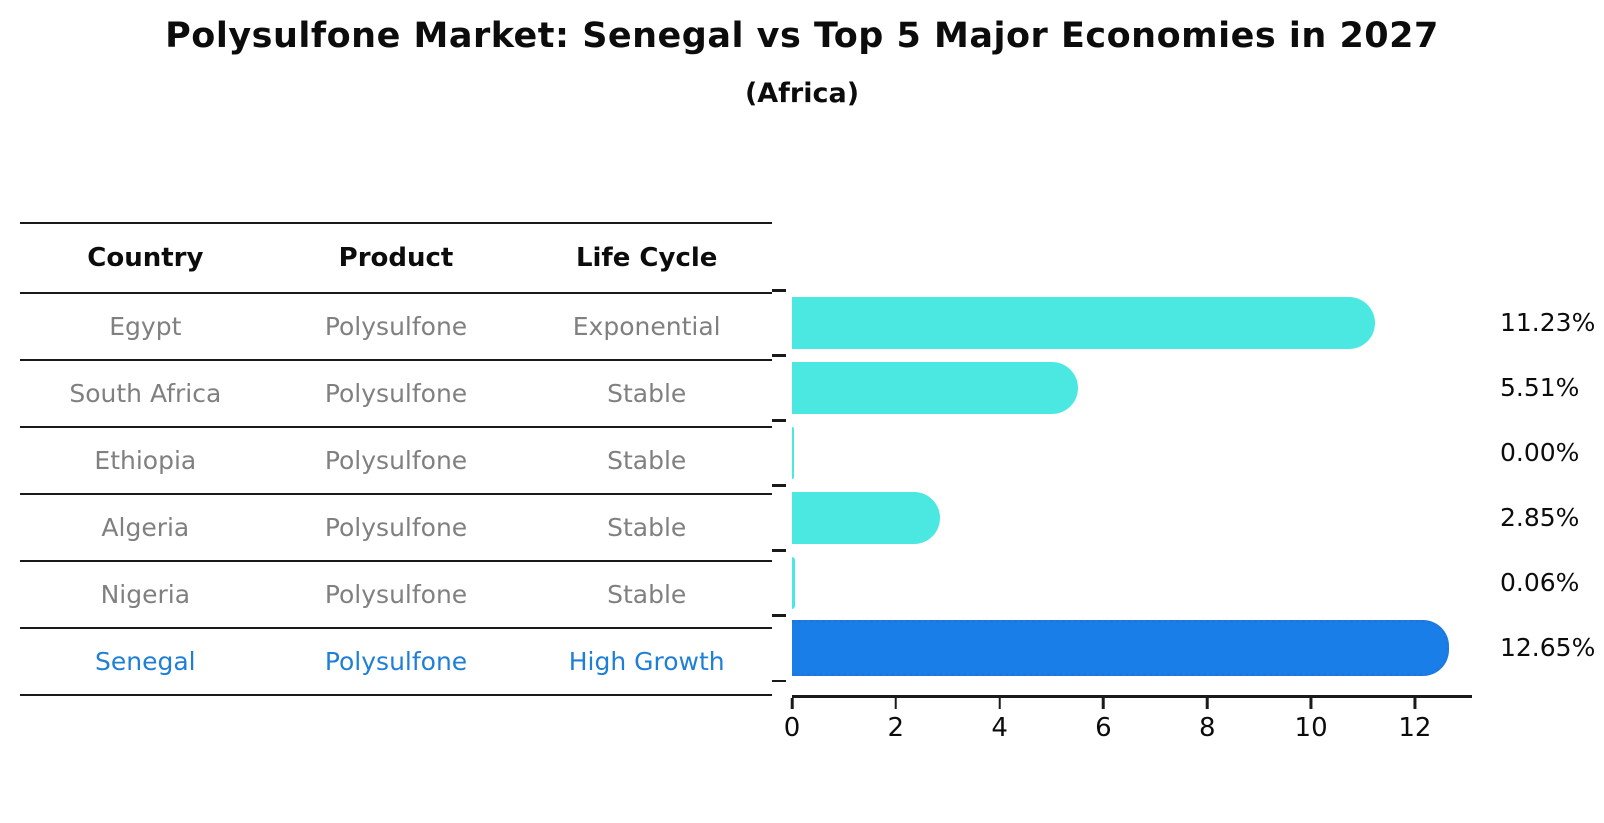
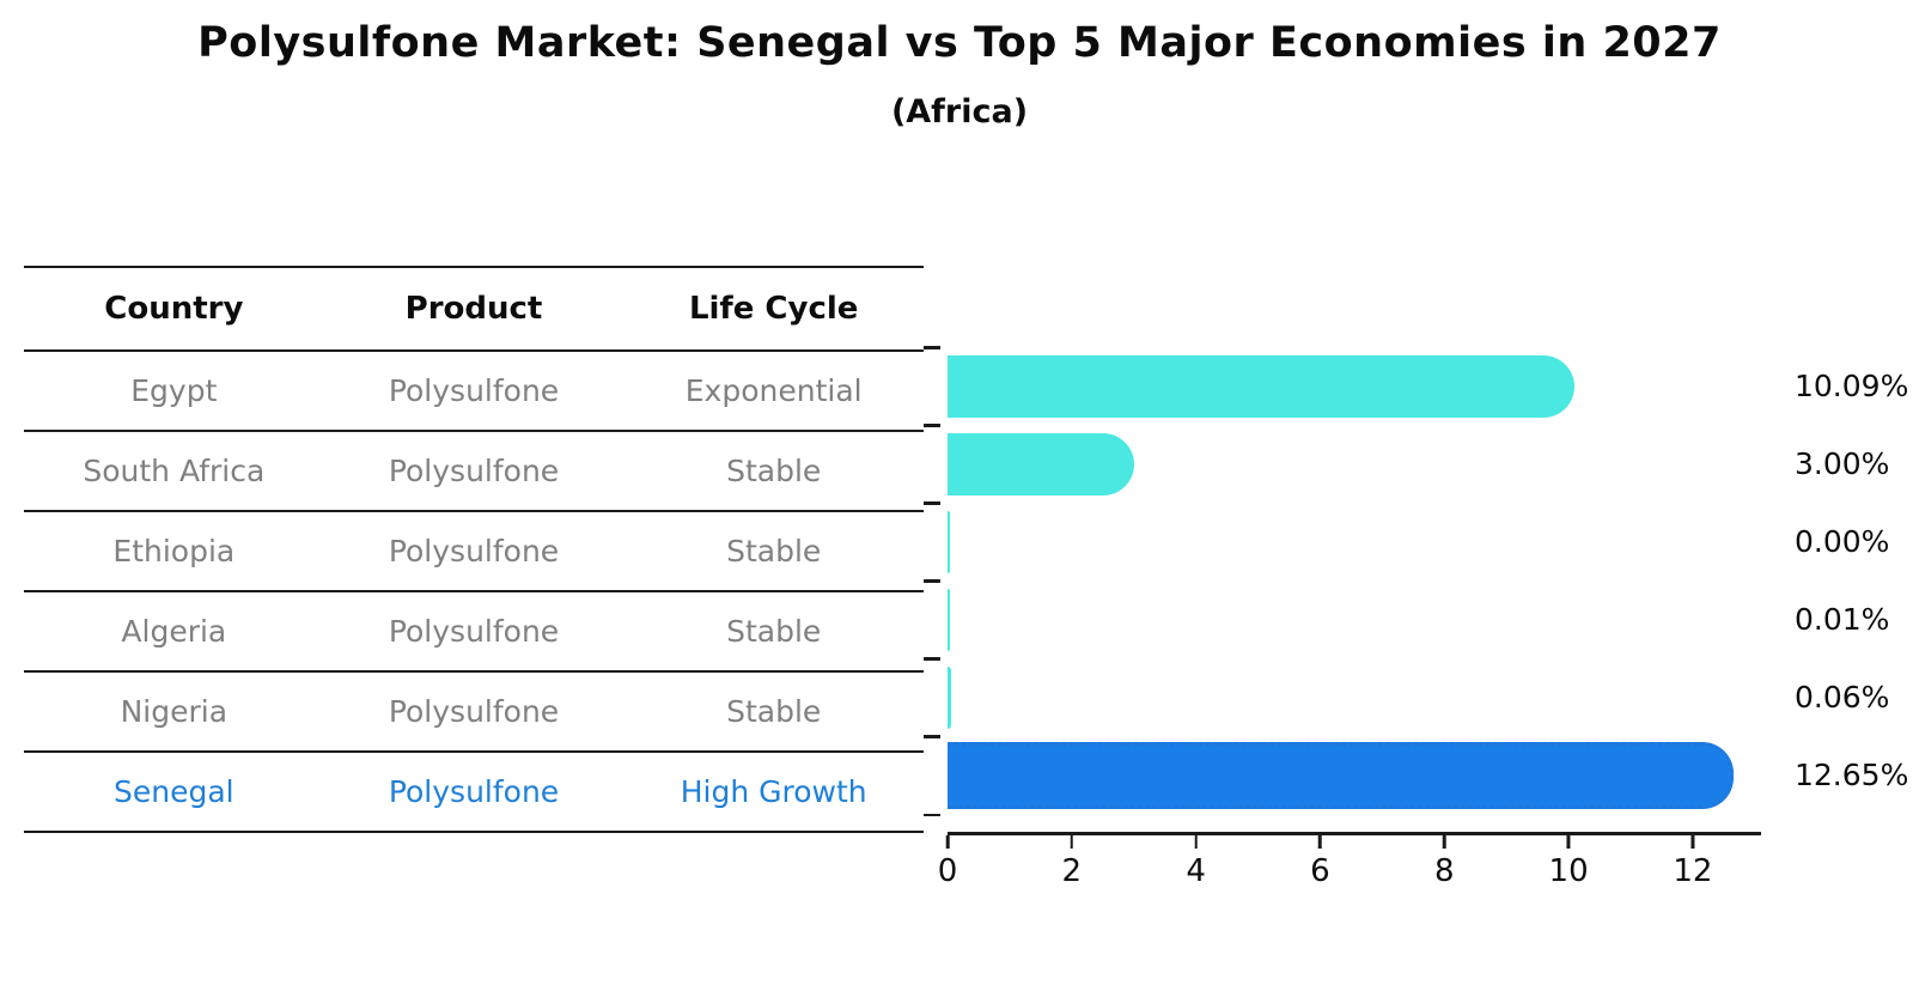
Egypt: 11.23% -> 10.09%
South Africa: 5.51% -> 3.00%
Algeria: 2.85% -> 0.01%
